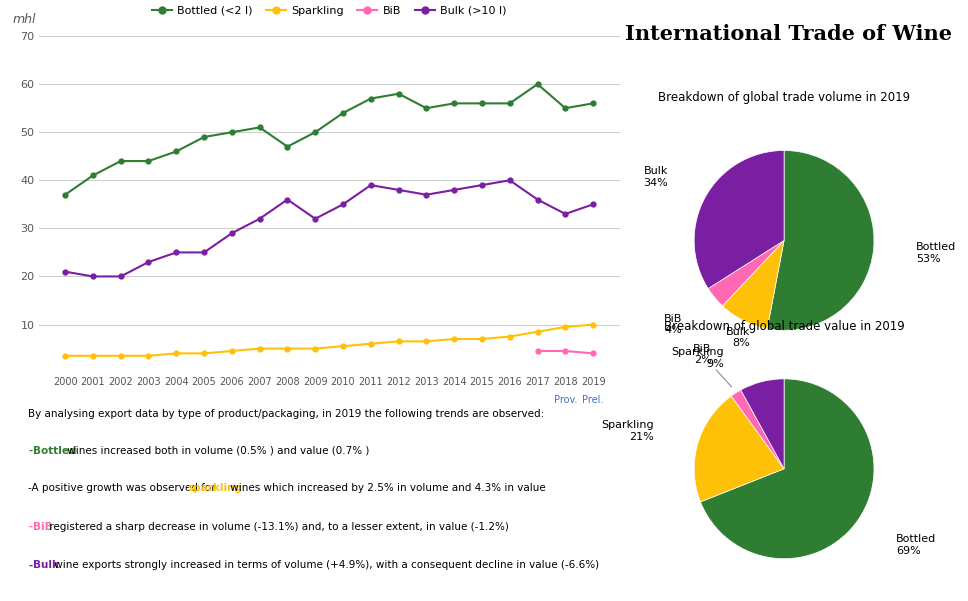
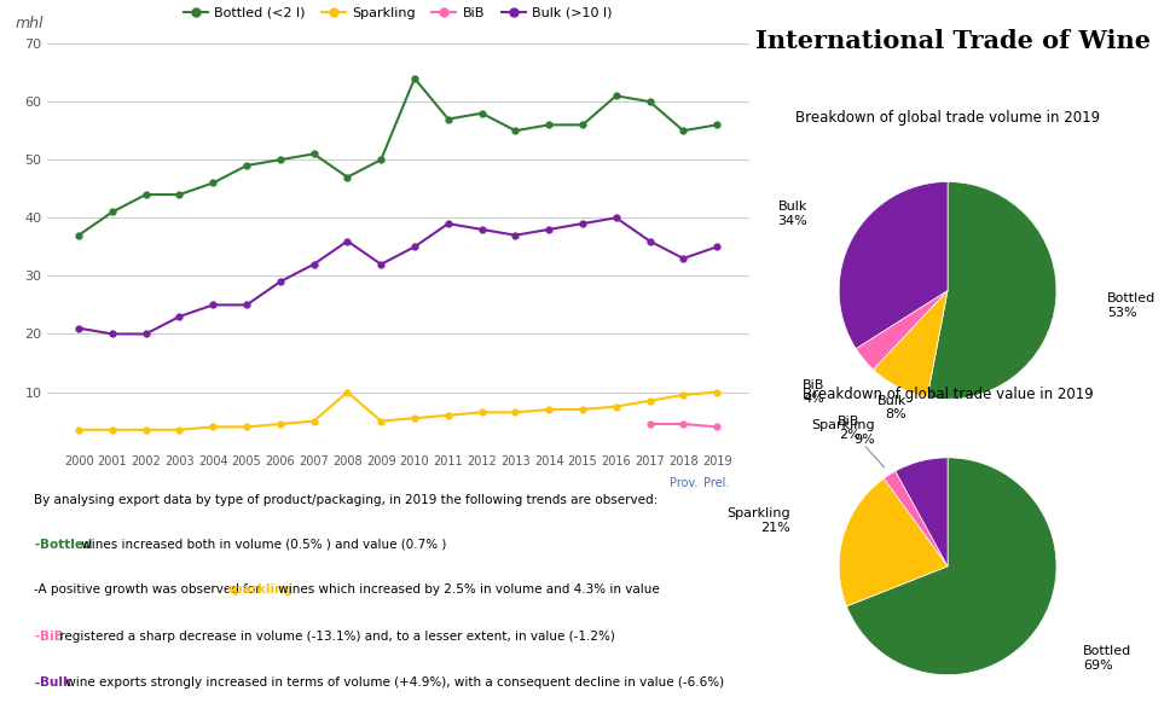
Sparkling/2008: 5.0 -> 10.0
Bottled (<2 l)/2010: 54 -> 64
Bottled (<2 l)/2016: 56 -> 61
